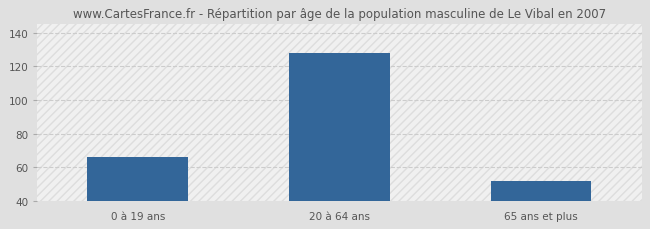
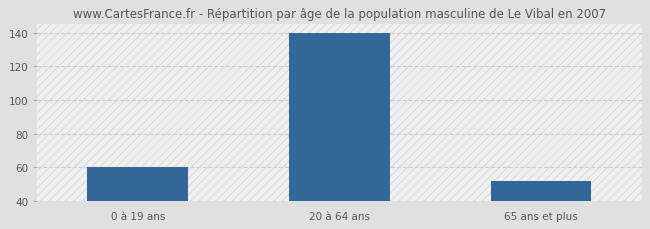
0 à 19 ans: 66 -> 60
20 à 64 ans: 128 -> 140
